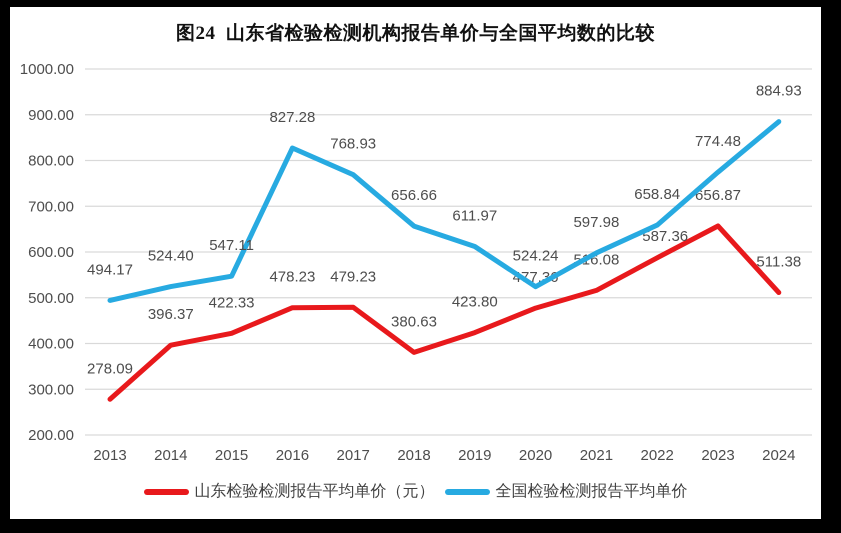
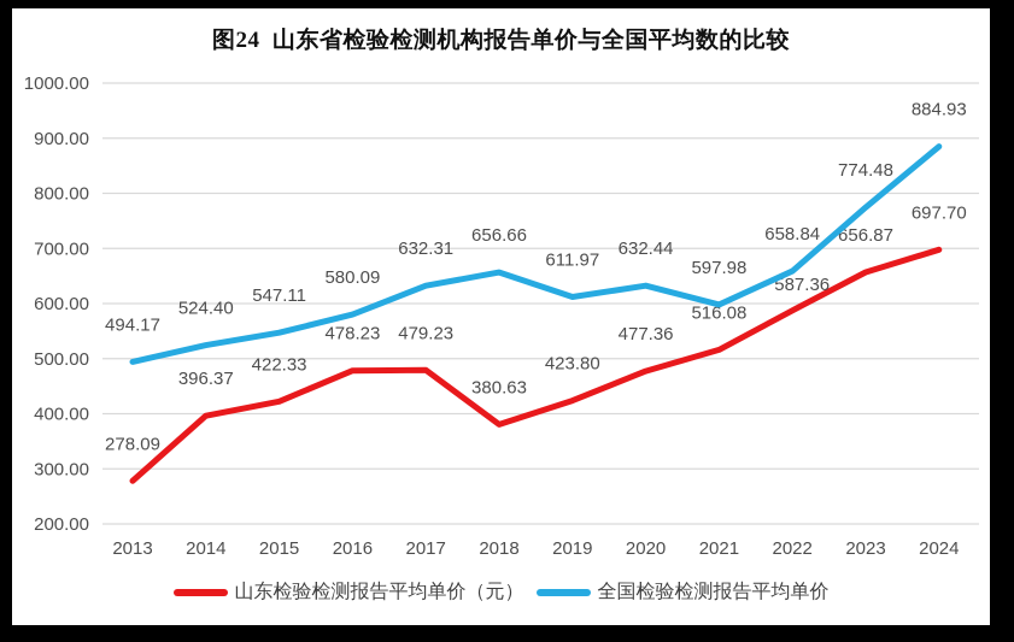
全国检验检测报告平均单价/2016: 827.28 -> 580.09
全国检验检测报告平均单价/2017: 768.93 -> 632.31
全国检验检测报告平均单价/2020: 524.24 -> 632.44
山东检验检测报告平均单价（元）/2024: 511.38 -> 697.70
